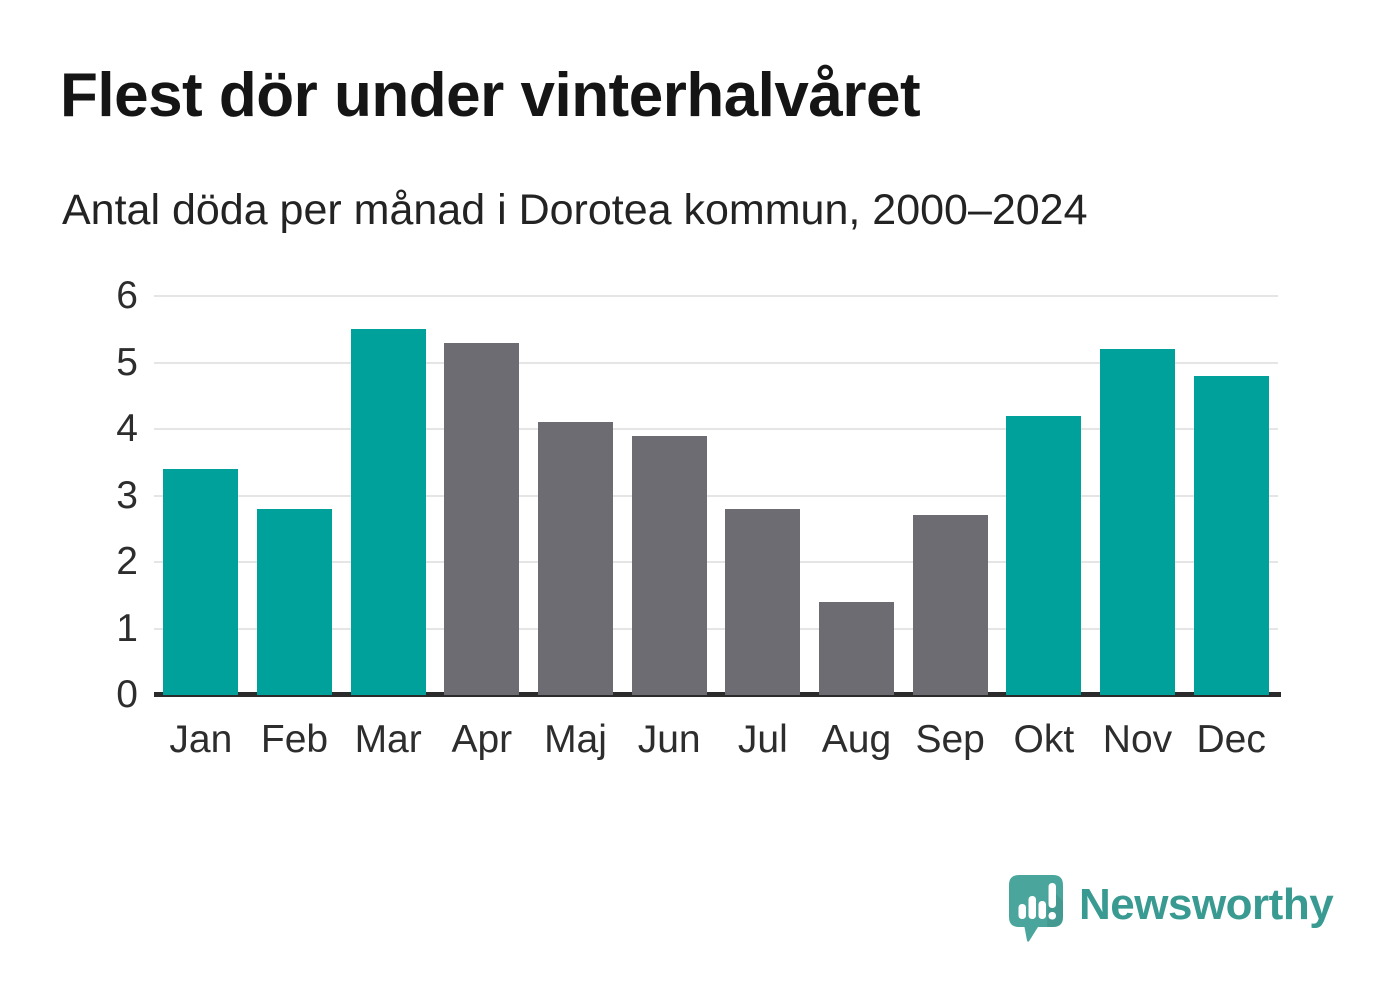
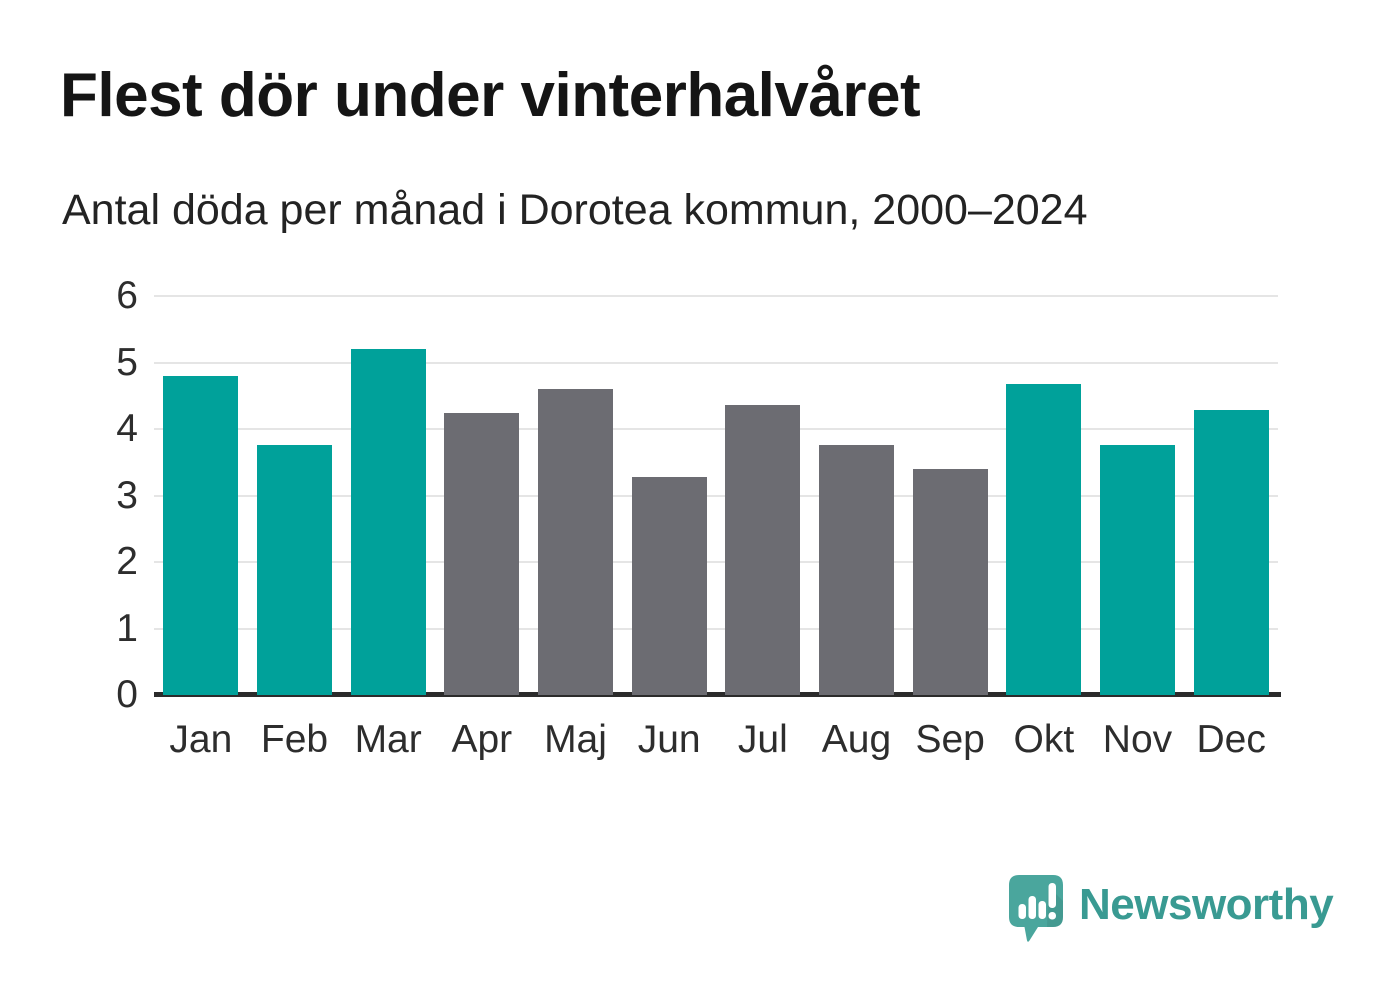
Jan: 3.4 -> 4.8
Feb: 2.8 -> 3.8
Mar: 5.5 -> 5.2
Apr: 5.3 -> 4.2
Maj: 4.1 -> 4.6
Jun: 3.9 -> 3.3
Jul: 2.8 -> 4.4
Aug: 1.4 -> 3.8
Sep: 2.7 -> 3.4
Okt: 4.2 -> 4.7
Nov: 5.2 -> 3.8
Dec: 4.8 -> 4.3
